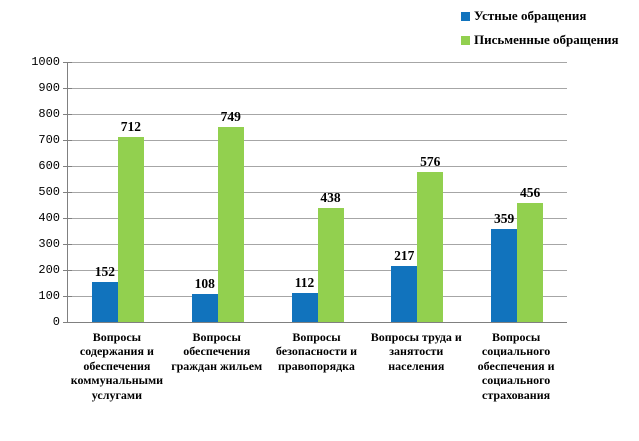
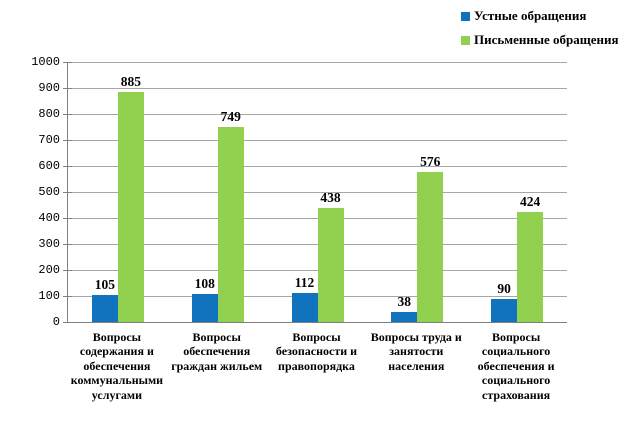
Устные обращения/Вопросы содержания и обеспечения коммунальными услугами: 152 -> 105
Письменные обращения/Вопросы содержания и обеспечения коммунальными услугами: 712 -> 885
Устные обращения/Вопросы труда и занятости населения: 217 -> 38
Устные обращения/Вопросы социального обеспечения и социального страхования: 359 -> 90
Письменные обращения/Вопросы социального обеспечения и социального страхования: 456 -> 424
